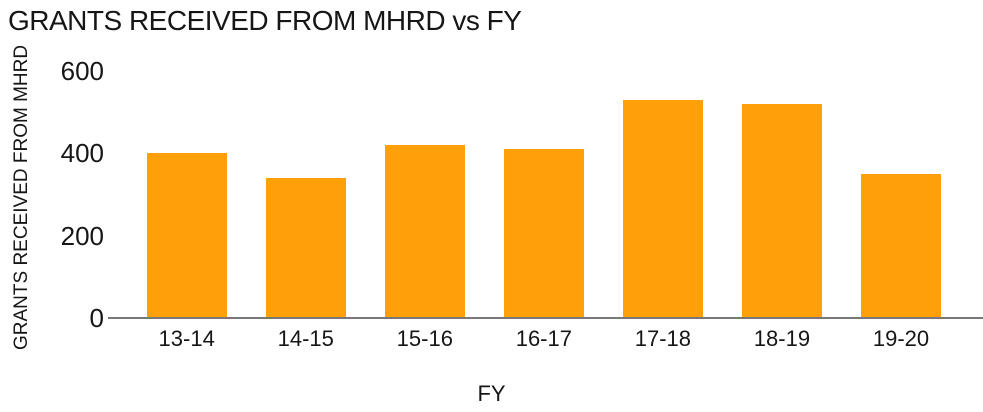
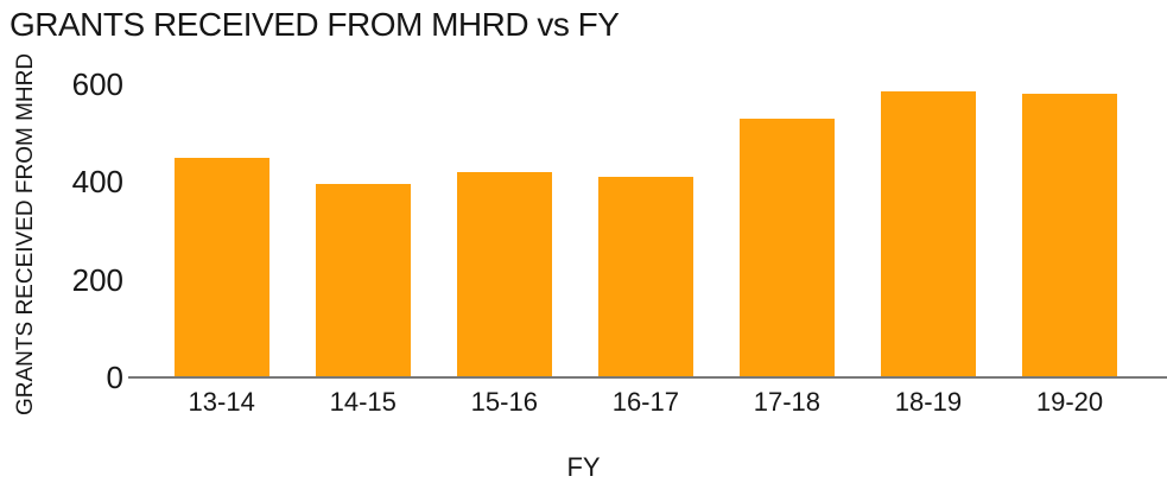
13-14: 400 -> 450
14-15: 340 -> 400
18-19: 520 -> 580
19-20: 350 -> 580
